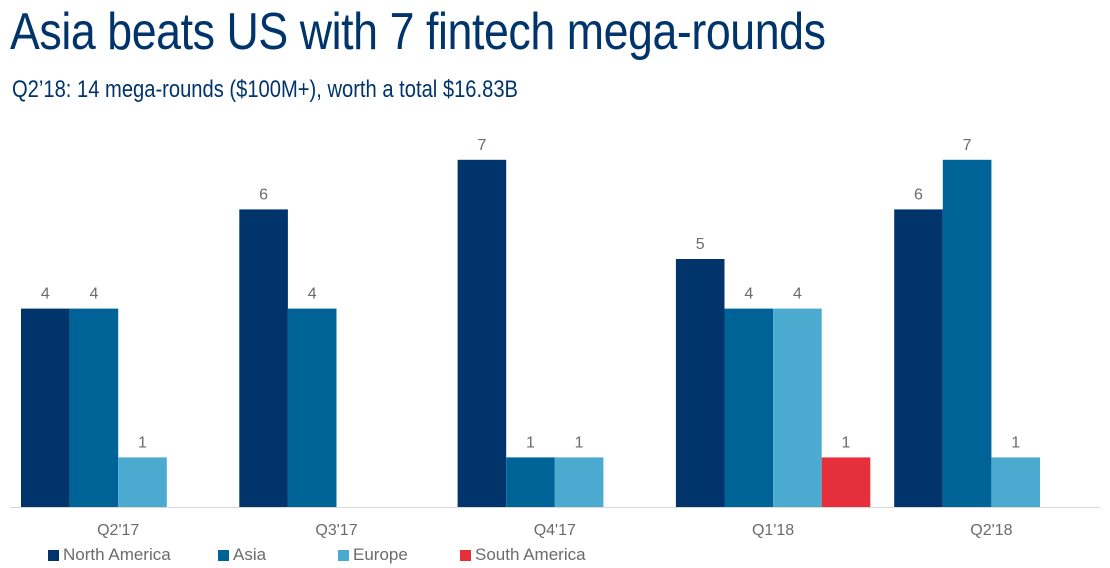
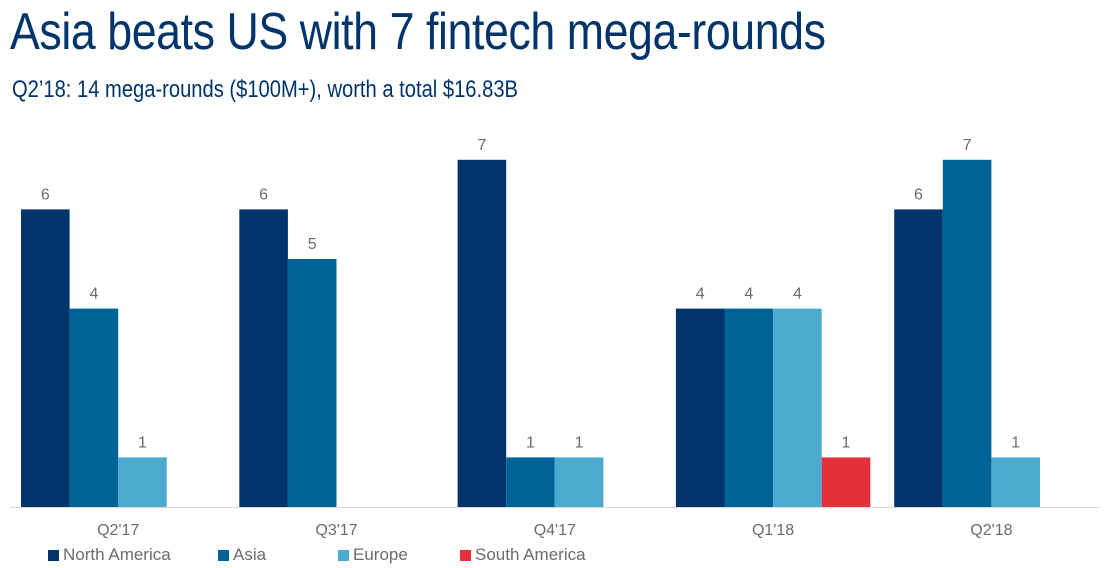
North America/Q2'17: 4 -> 6
Asia/Q3'17: 4 -> 5
North America/Q1'18: 5 -> 4
